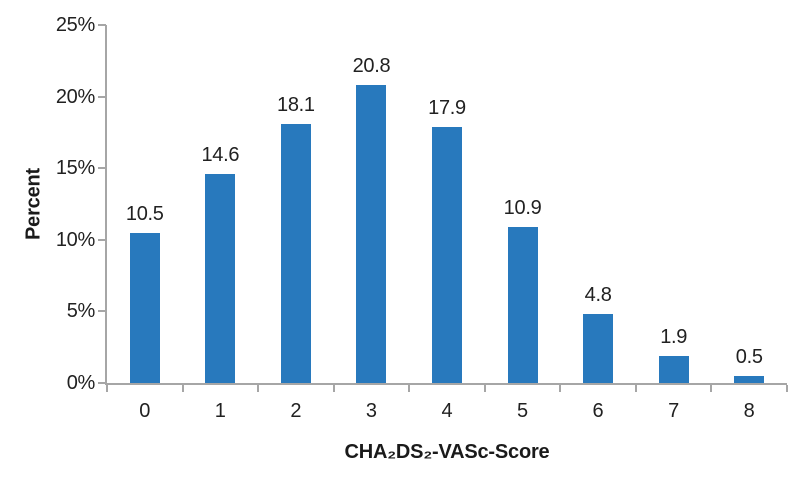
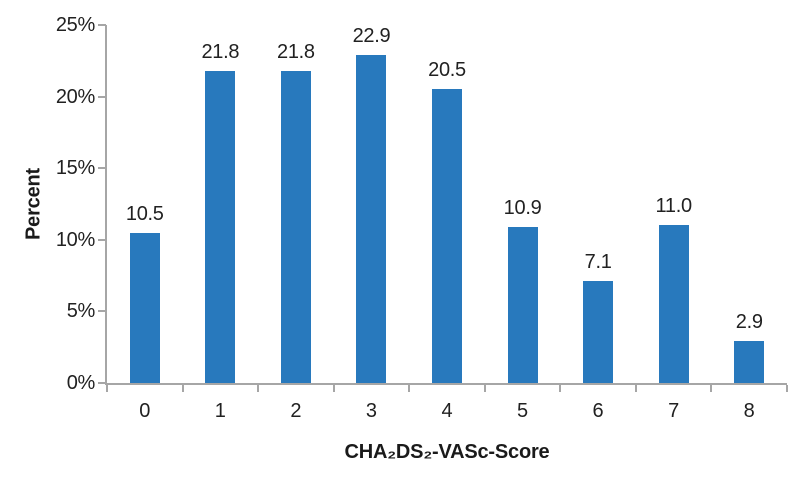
1: 14.6 -> 21.8
2: 18.1 -> 21.8
3: 20.8 -> 22.9
4: 17.9 -> 20.5
6: 4.8 -> 7.1
7: 1.9 -> 11.0
8: 0.5 -> 2.9
